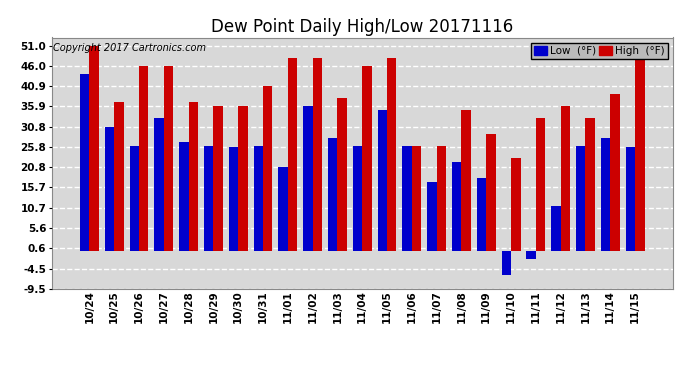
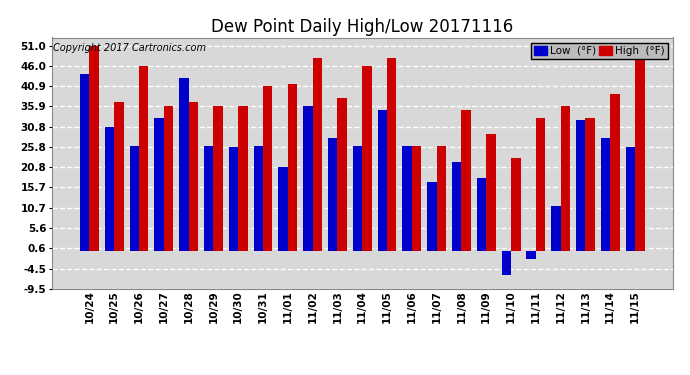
High (°F)/10/27: 46.0 -> 36.0
Low (°F)/10/28: 27.0 -> 43.0
High (°F)/11/01: 48.0 -> 41.5
Low (°F)/11/13: 26.0 -> 32.5
